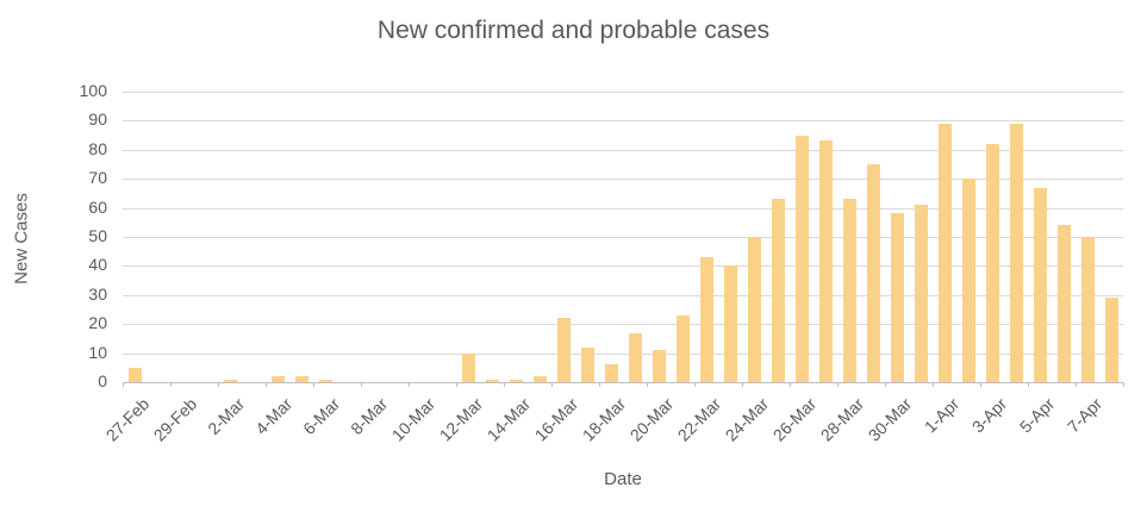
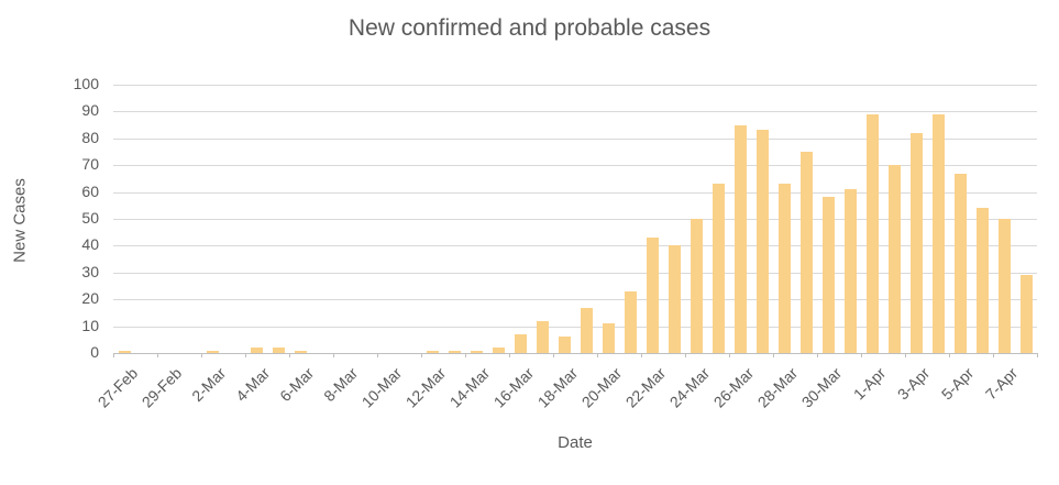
27-Feb: 5 -> 1
12-Mar: 10 -> 1
16-Mar: 22 -> 7
